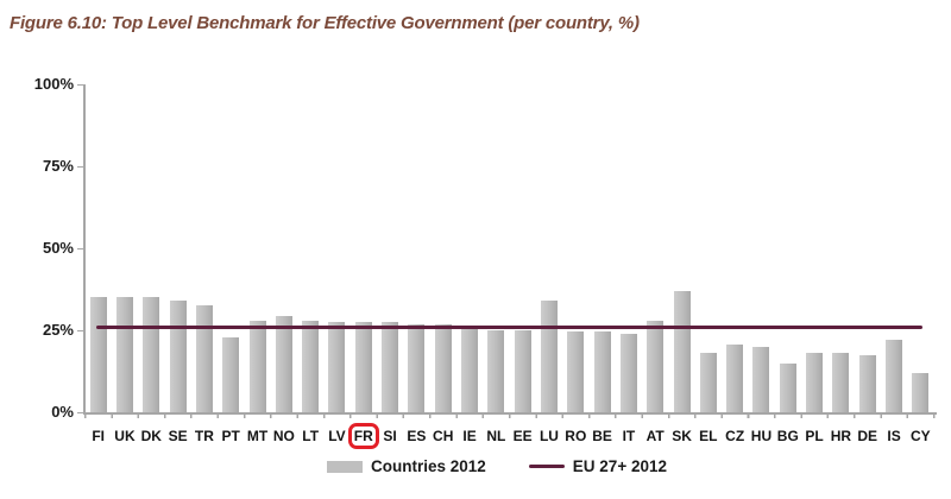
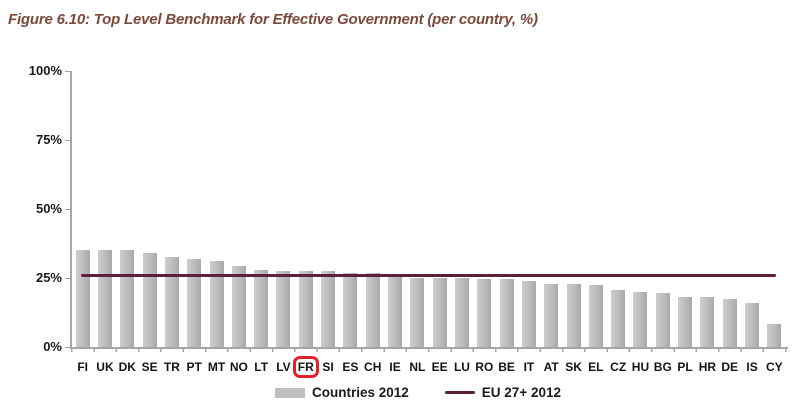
PT: 23% -> 32%
MT: 28% -> 31%
LU: 34% -> 25%
AT: 28% -> 23%
SK: 37% -> 23%
EL: 18% -> 22%
BG: 15% -> 20%
IS: 22% -> 16%
CY: 12% -> 8%
